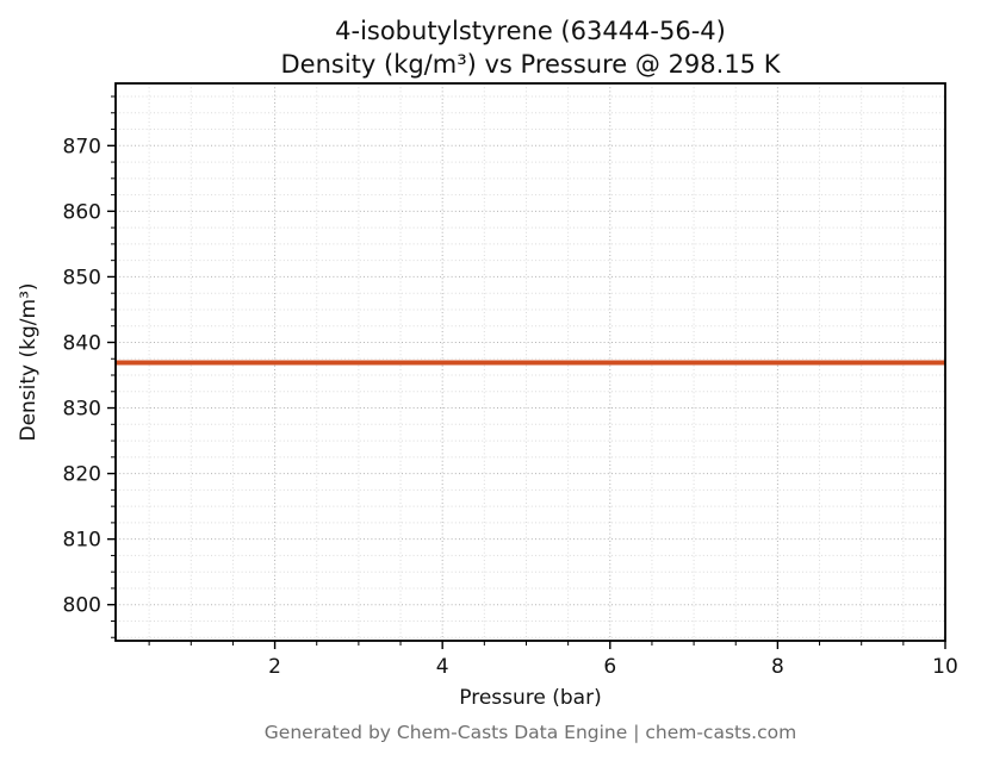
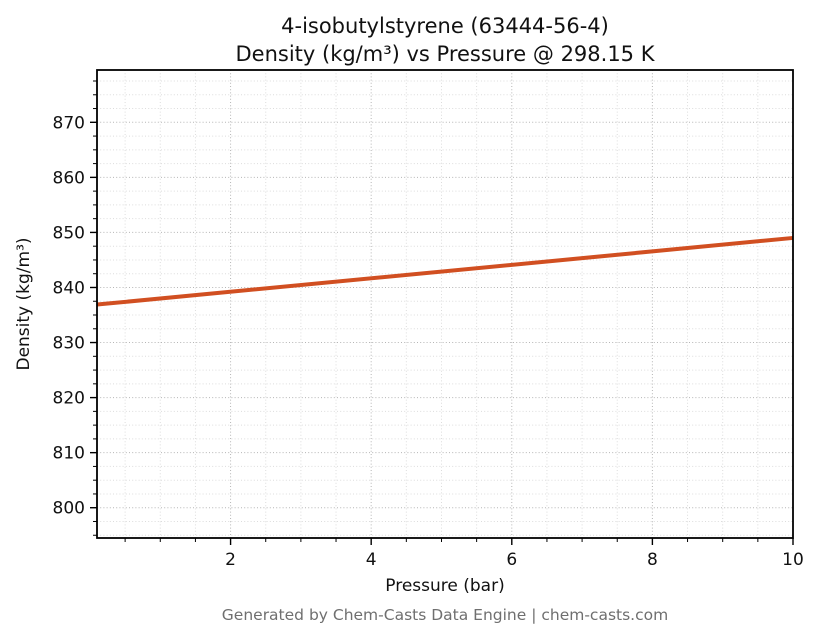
10: 837 -> 849
